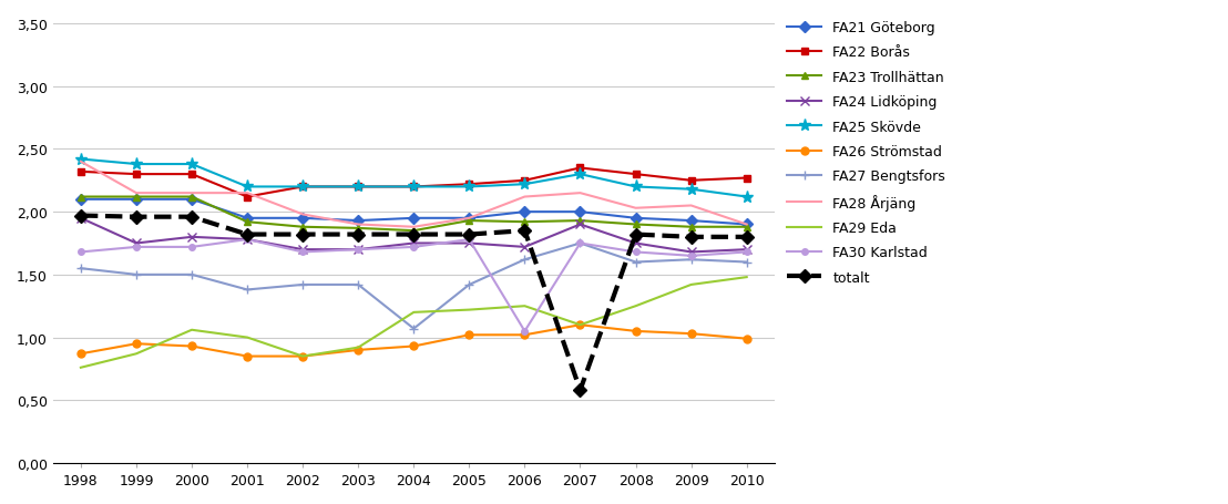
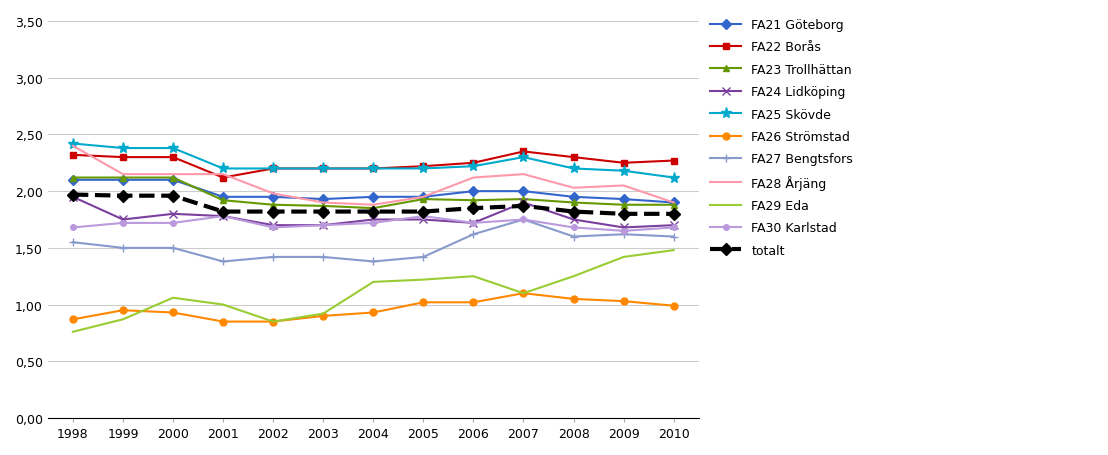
FA27 Bengtsfors/2004: 1,07 -> 1,38
FA30 Karlstad/2006: 1,05 -> 1,72
totalt/2007: 0,58 -> 1,87
